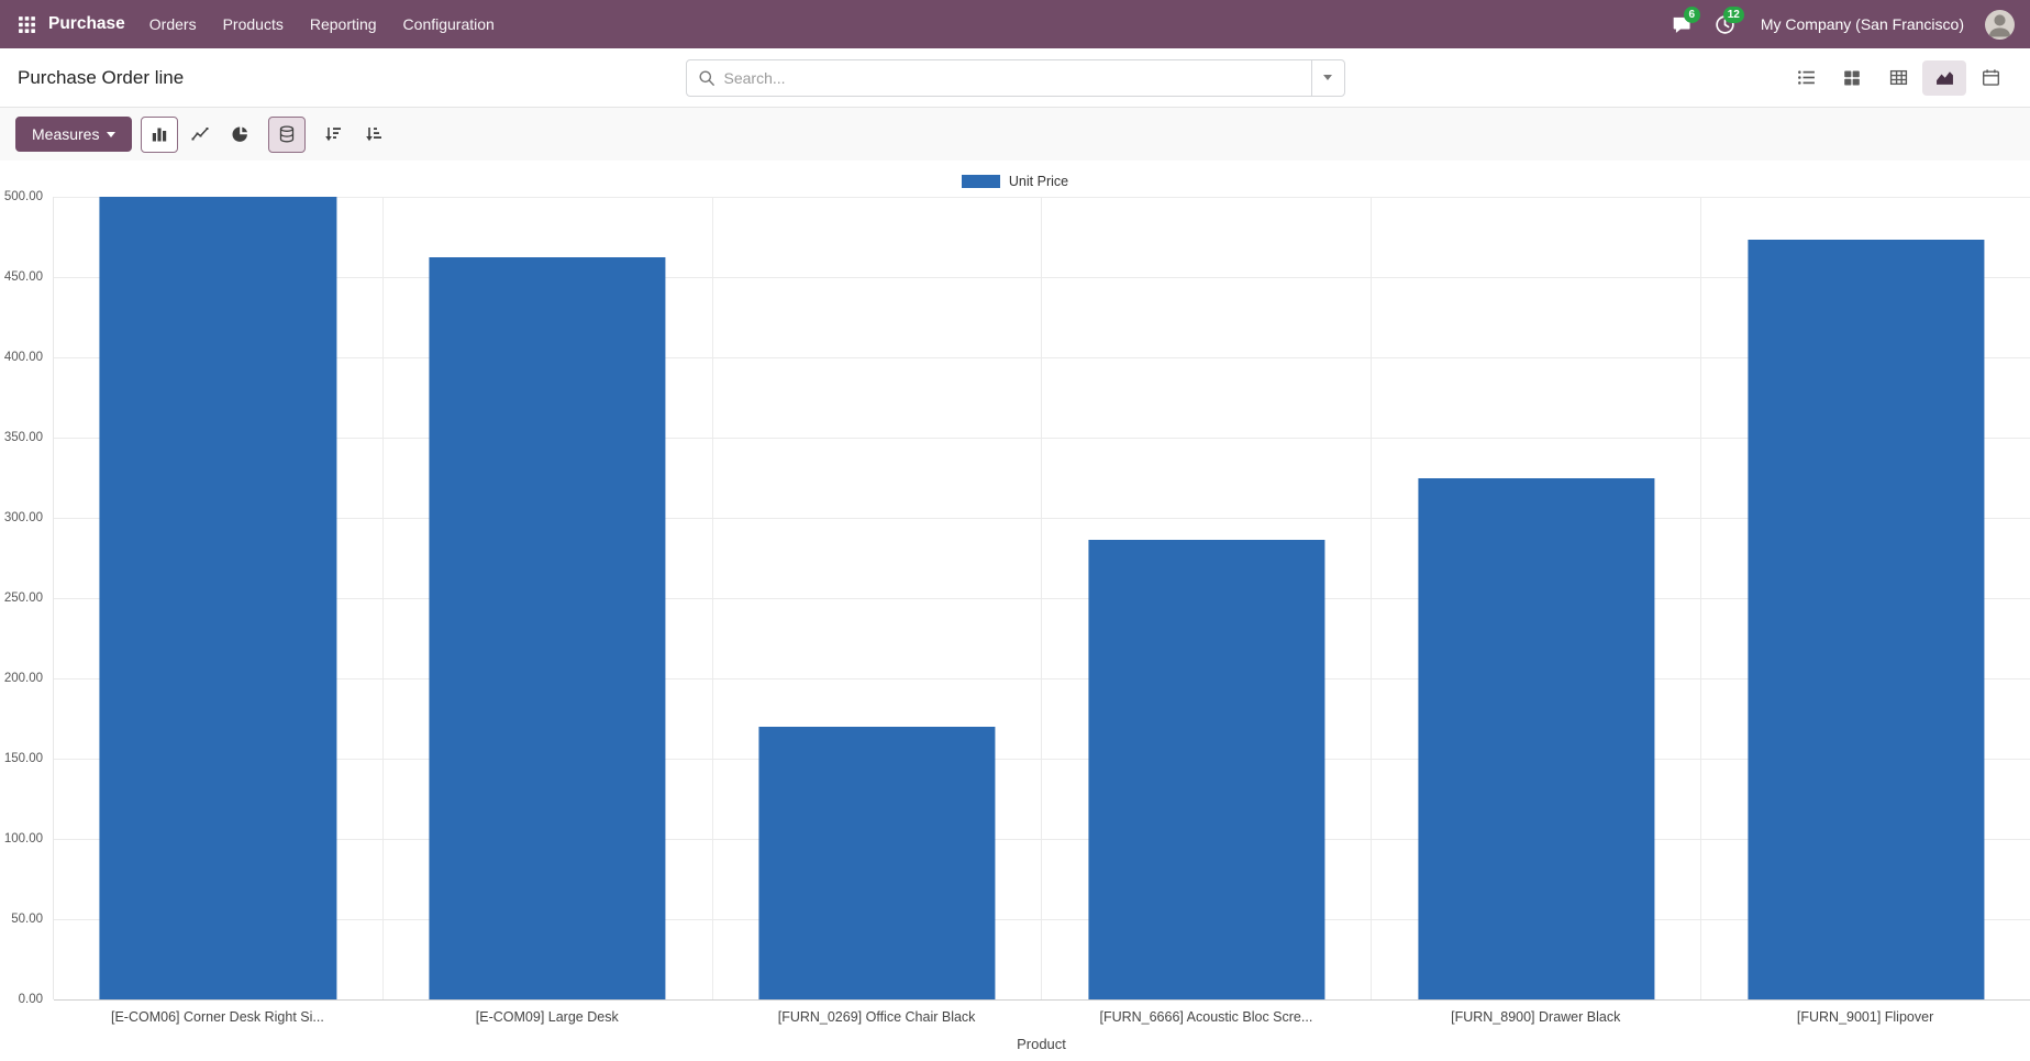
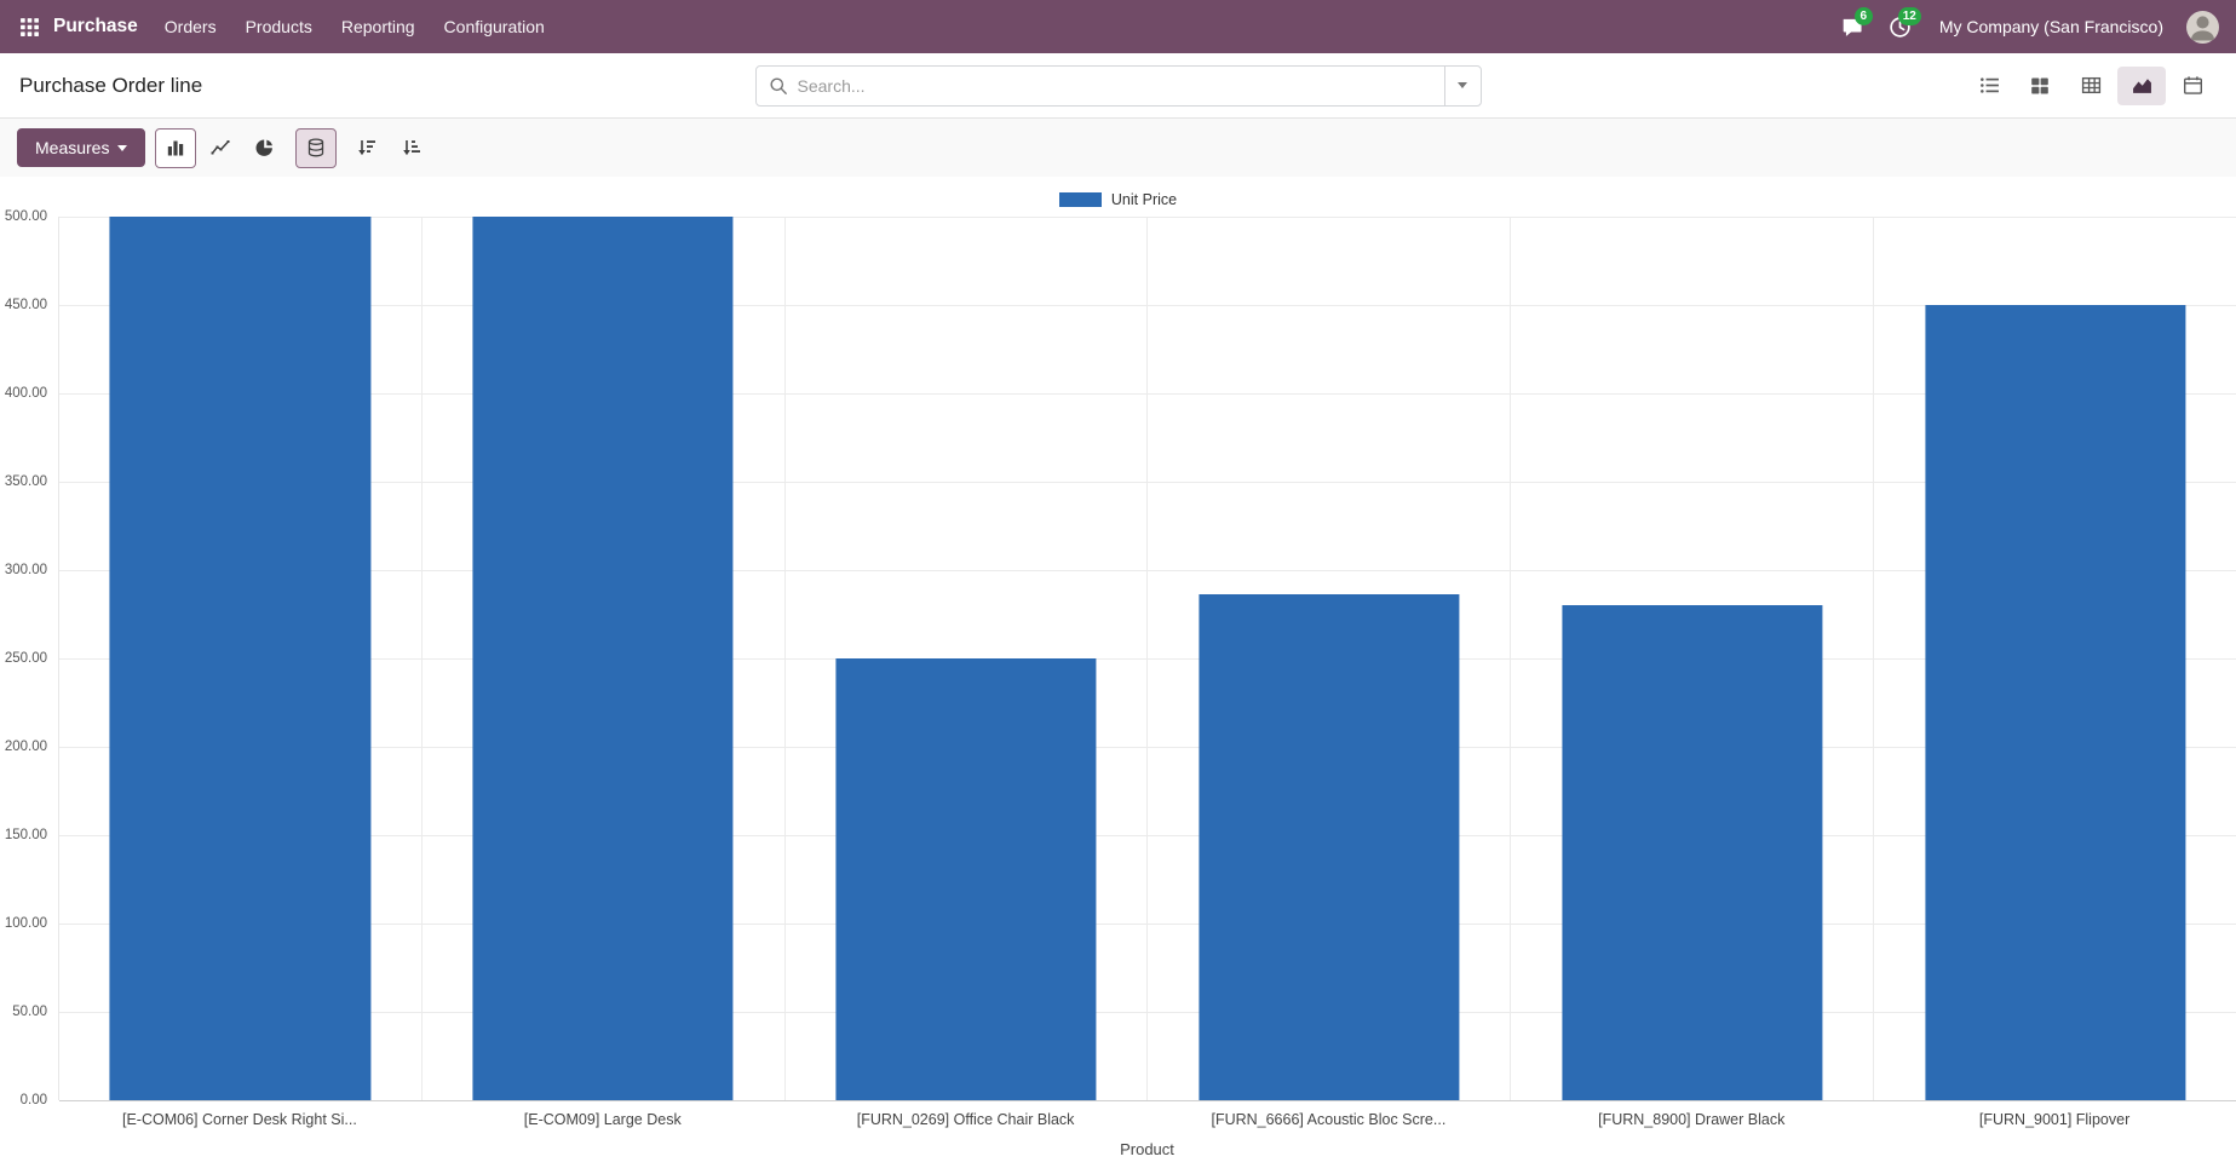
[E-COM09] Large Desk: 462 -> 500
[FURN_0269] Office Chair Black: 170 -> 250
[FURN_8900] Drawer Black: 325 -> 280
[FURN_9001] Flipover: 473 -> 450
